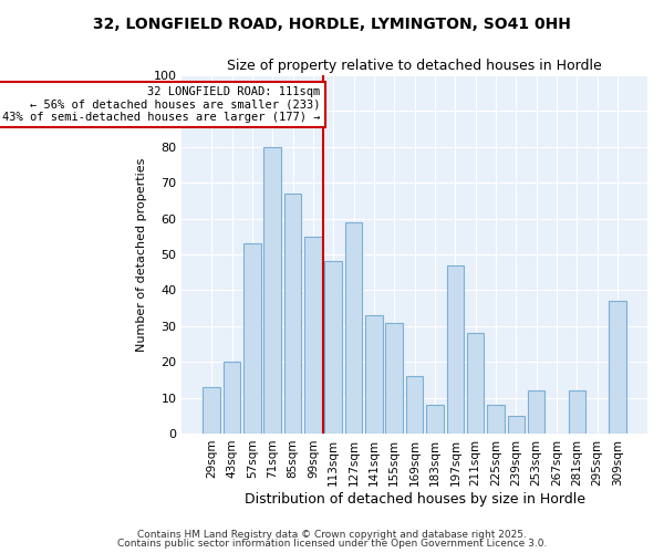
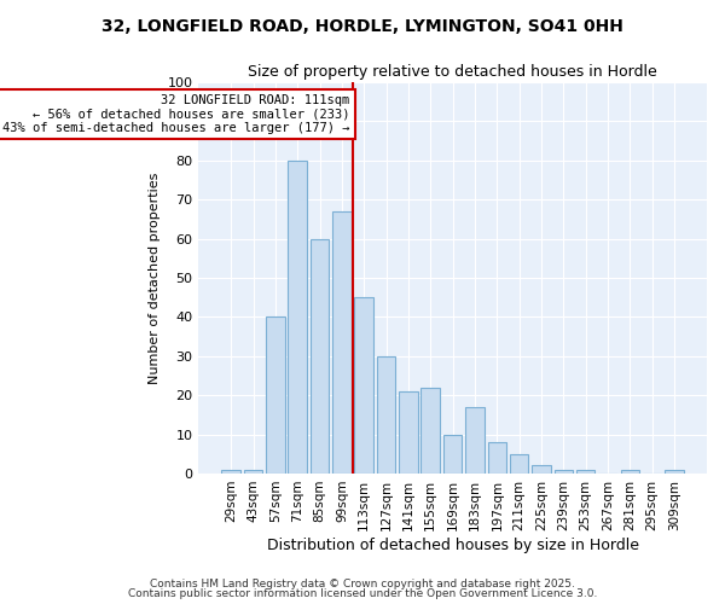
29sqm: 13 -> 1
43sqm: 20 -> 1
57sqm: 53 -> 40
85sqm: 67 -> 60
99sqm: 55 -> 67
113sqm: 48 -> 45
127sqm: 59 -> 30
141sqm: 33 -> 21
155sqm: 31 -> 22
169sqm: 16 -> 10
183sqm: 8 -> 17
197sqm: 47 -> 8
211sqm: 28 -> 5
225sqm: 8 -> 2
239sqm: 5 -> 1
253sqm: 12 -> 1
281sqm: 12 -> 1
309sqm: 37 -> 1
